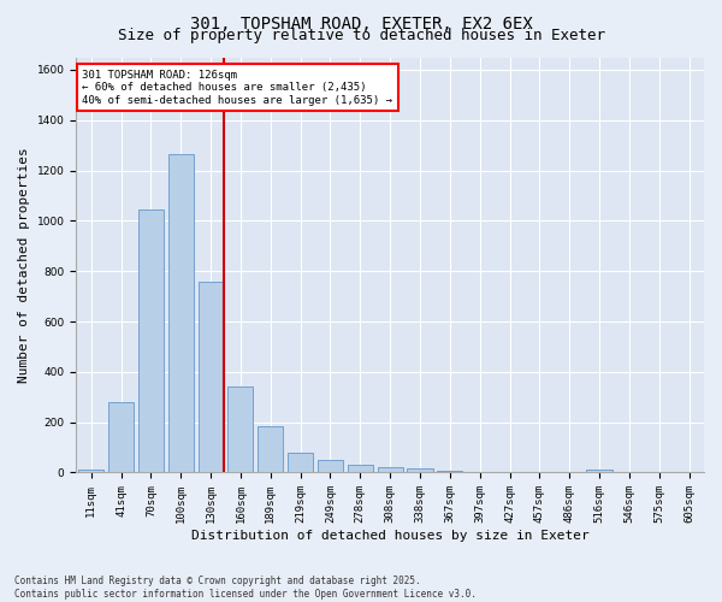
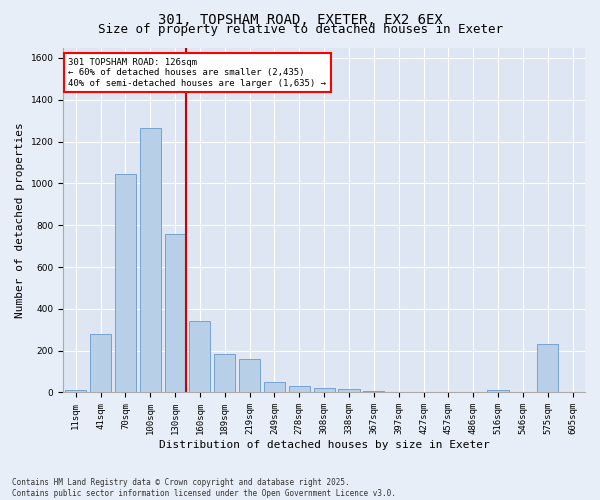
219sqm: 80 -> 160
575sqm: 1 -> 230
